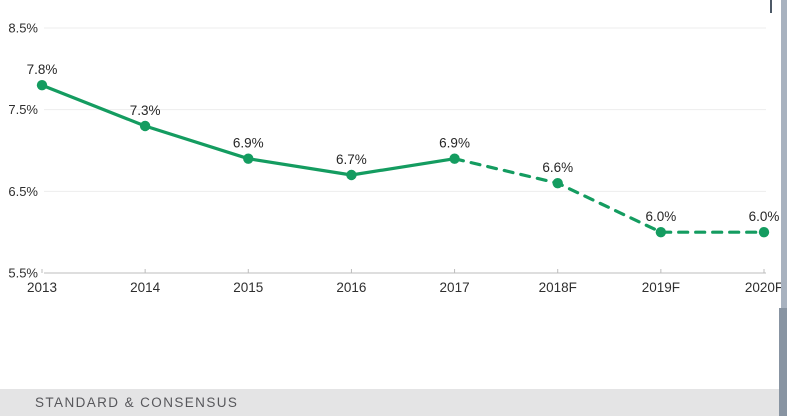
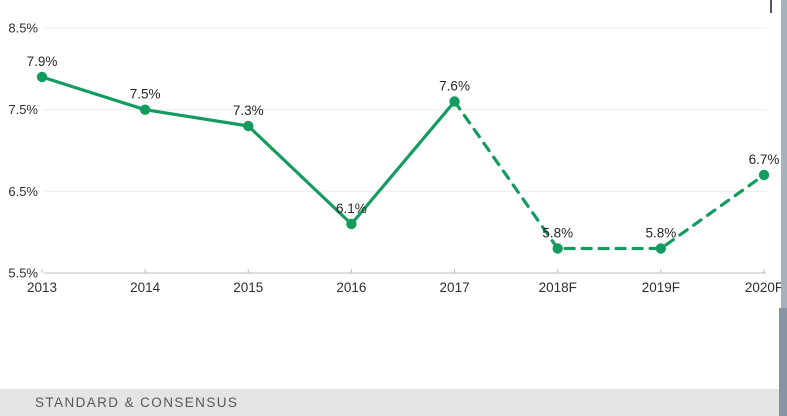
2013: 7.8% -> 7.9%
2014: 7.3% -> 7.5%
2015: 6.9% -> 7.3%
2016: 6.7% -> 6.1%
2017: 6.9% -> 7.6%
2018F: 6.6% -> 5.8%
2019F: 6.0% -> 5.8%
2020F: 6.0% -> 6.7%
